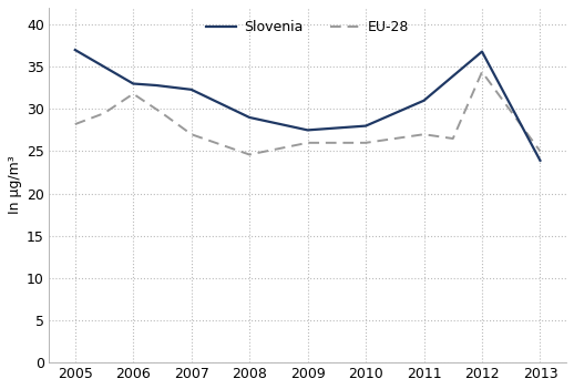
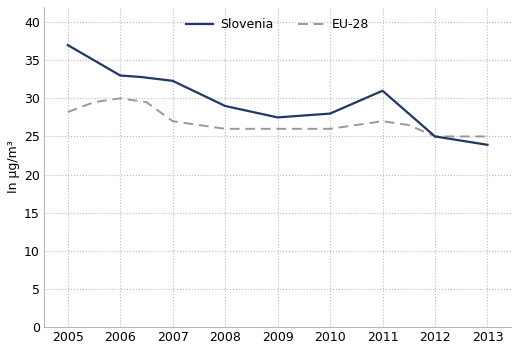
EU-28/2006: 31.8 -> 30.0
EU-28/2008: 24.6 -> 26.0
Slovenia/2012: 36.8 -> 25.0
EU-28/2012: 34.4 -> 25.0
